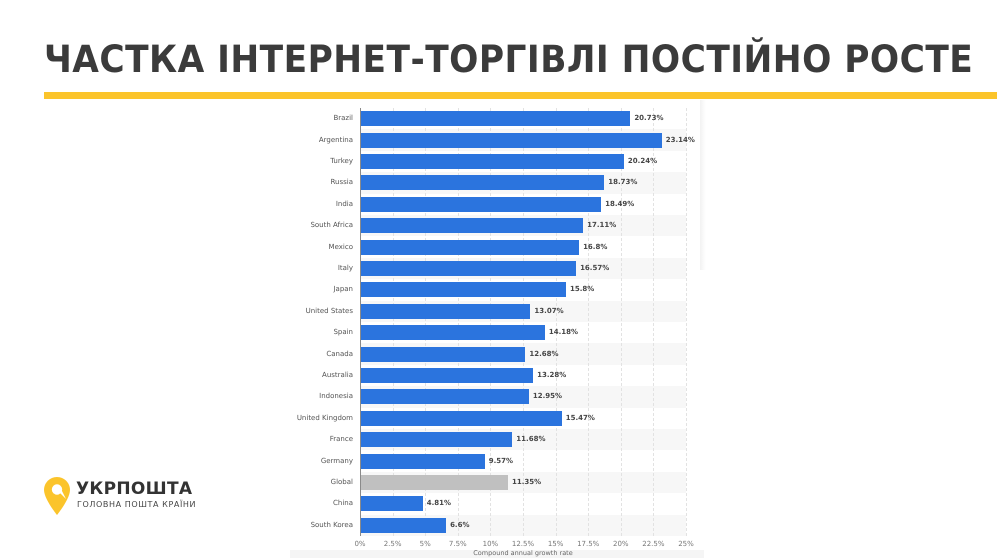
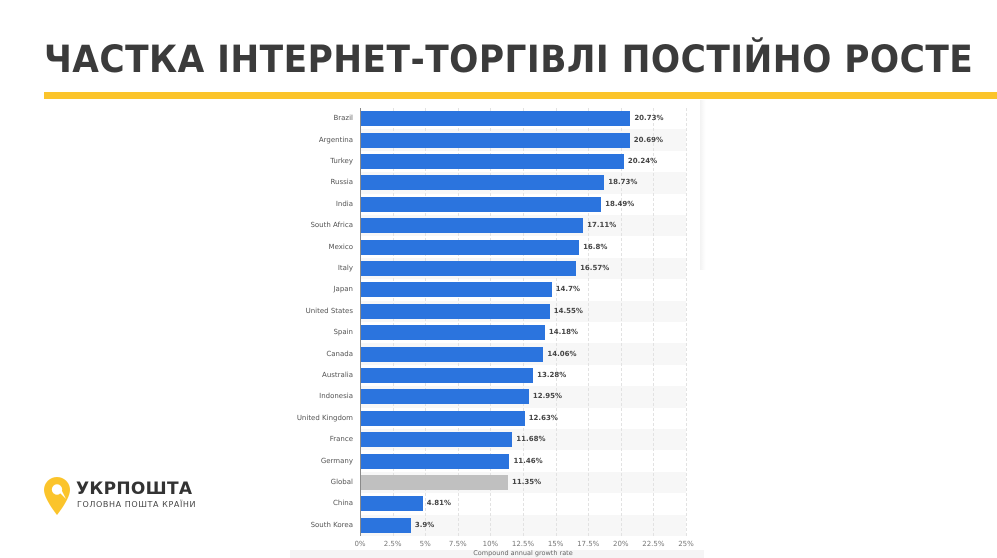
Argentina: 23.14% -> 20.69%
Japan: 15.8% -> 14.7%
United States: 13.07% -> 14.55%
Canada: 12.68% -> 14.06%
United Kingdom: 15.47% -> 12.63%
Germany: 9.57% -> 11.46%
South Korea: 6.6% -> 3.9%
